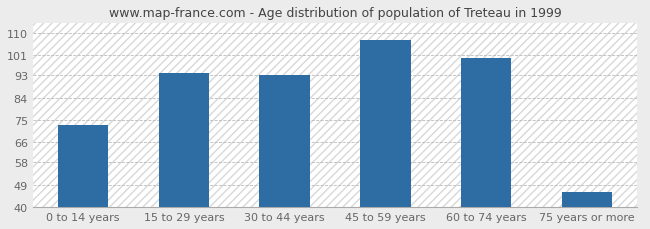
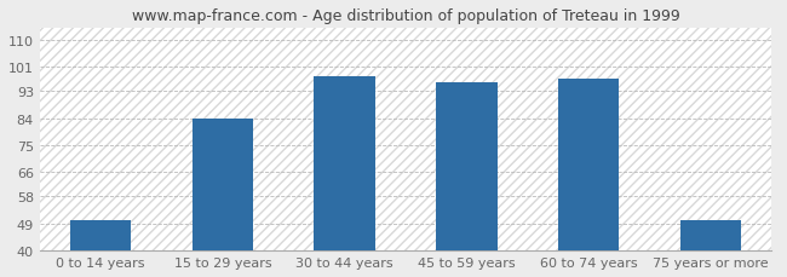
0 to 14 years: 73 -> 50
15 to 29 years: 94 -> 84
30 to 44 years: 93 -> 98
45 to 59 years: 107 -> 96
60 to 74 years: 100 -> 97
75 years or more: 46 -> 50
